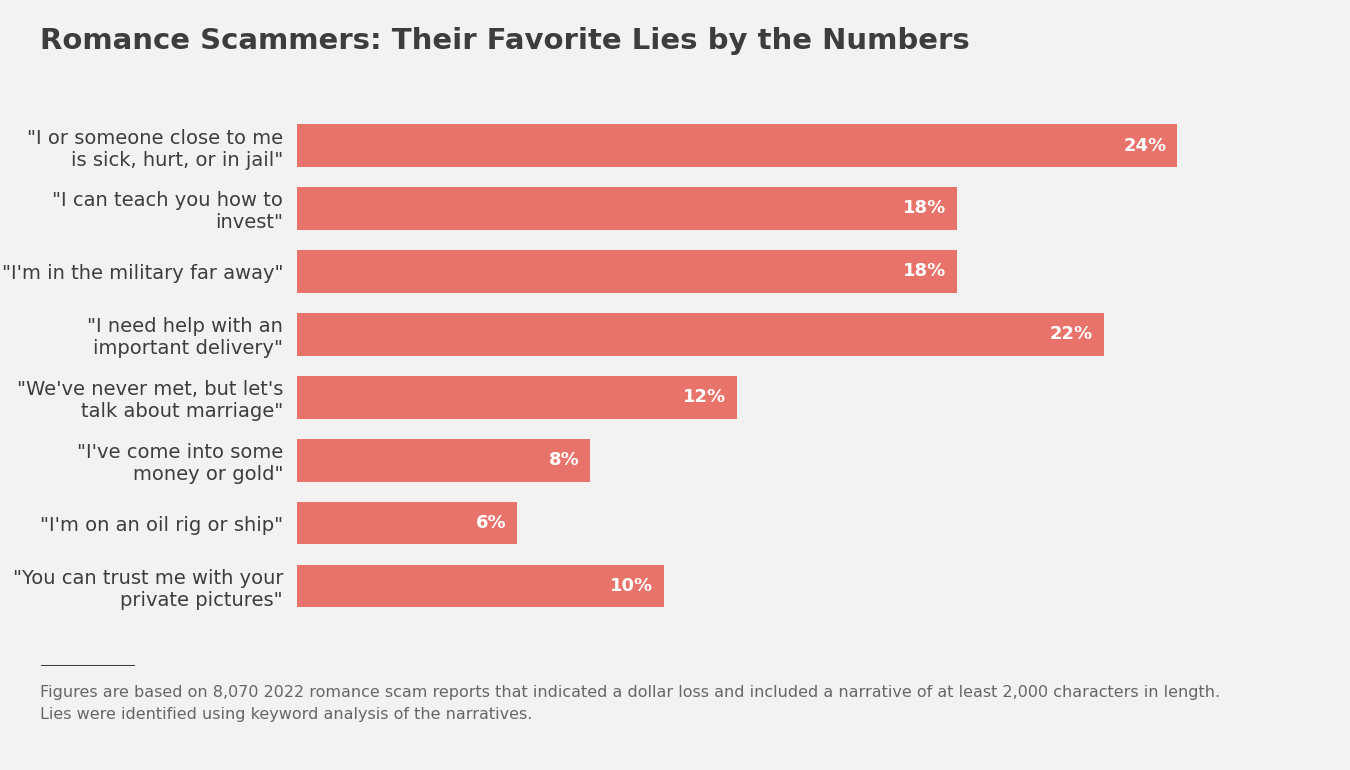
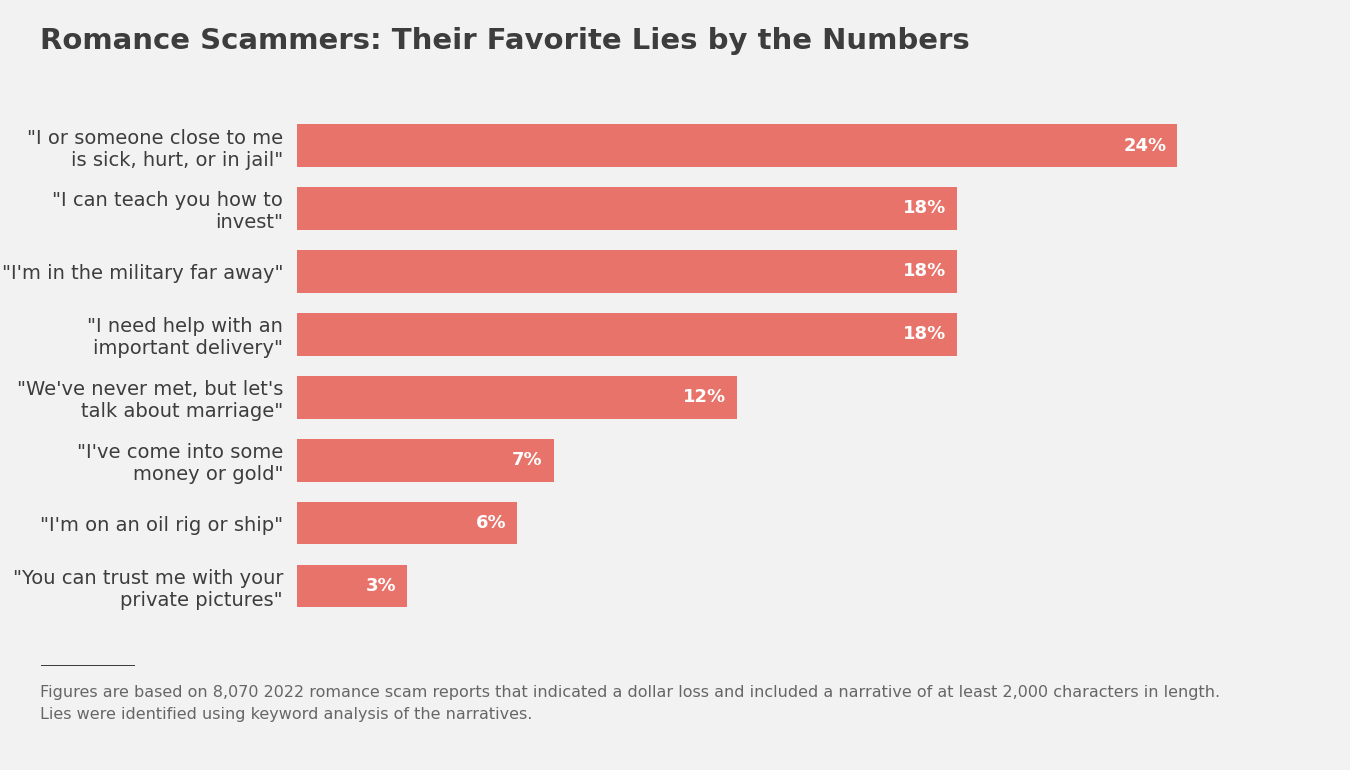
"I need help with an important delivery": 22% -> 18%
"I've come into some money or gold": 8% -> 7%
"You can trust me with your private pictures": 10% -> 3%
